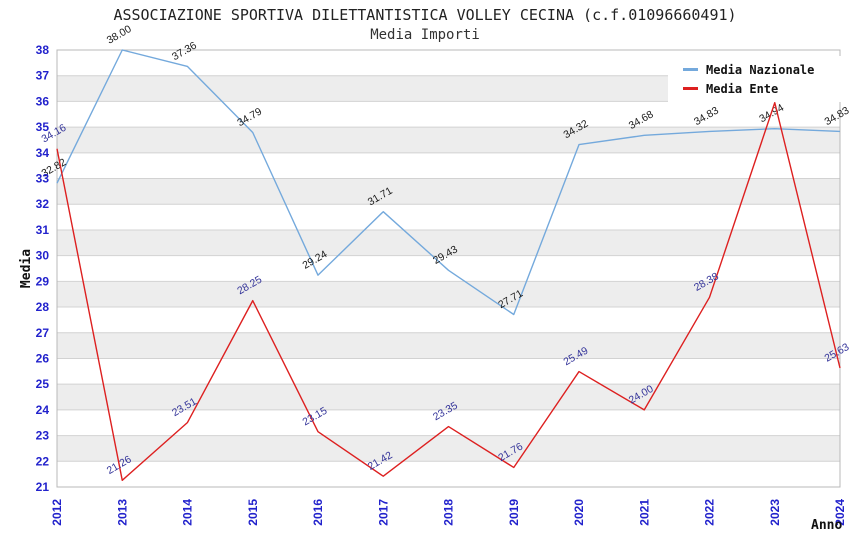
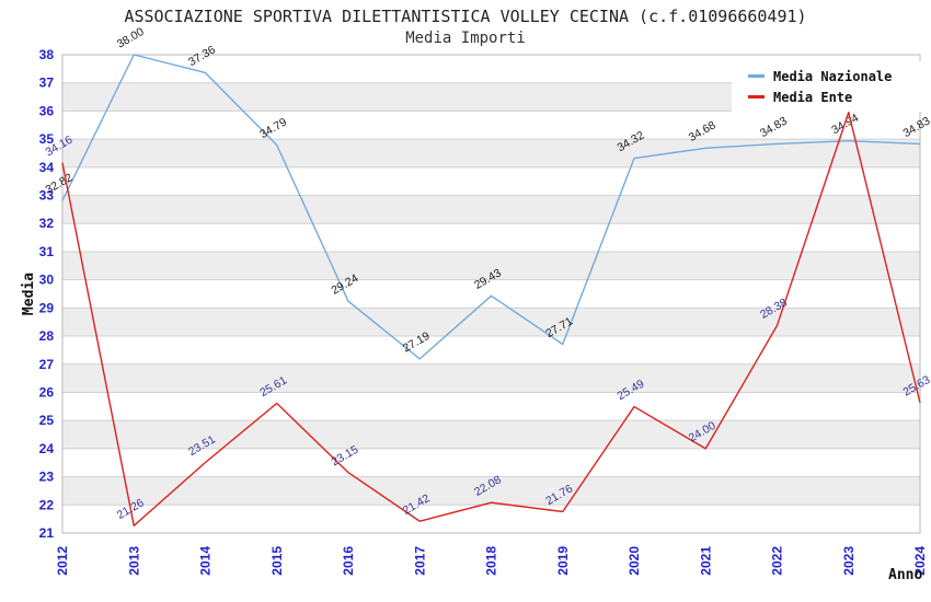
Media Ente/2015: 28.25 -> 25.61
Media Nazionale/2017: 31.71 -> 27.19
Media Ente/2018: 23.35 -> 22.08
